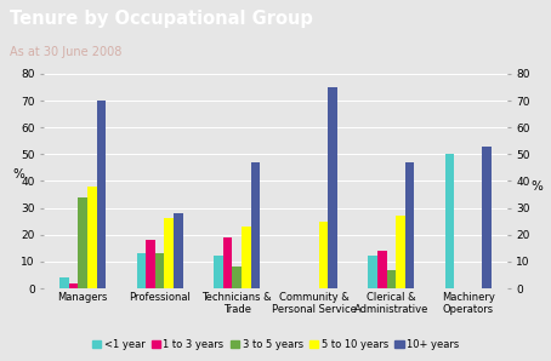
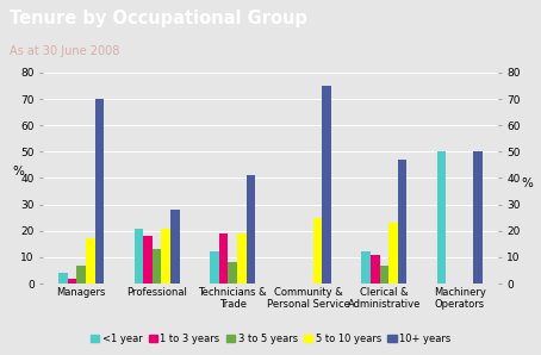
3 to 5 years/Managers: 34 -> 7
5 to 10 years/Managers: 38 -> 17
<1 year/Professional: 13 -> 21
5 to 10 years/Professional: 26 -> 21
5 to 10 years/Technicians & Trade: 23 -> 19
10+ years/Technicians & Trade: 47 -> 41
1 to 3 years/Clerical & Administrative: 14 -> 11
5 to 10 years/Clerical & Administrative: 27 -> 23
10+ years/Machinery Operators: 53 -> 50
